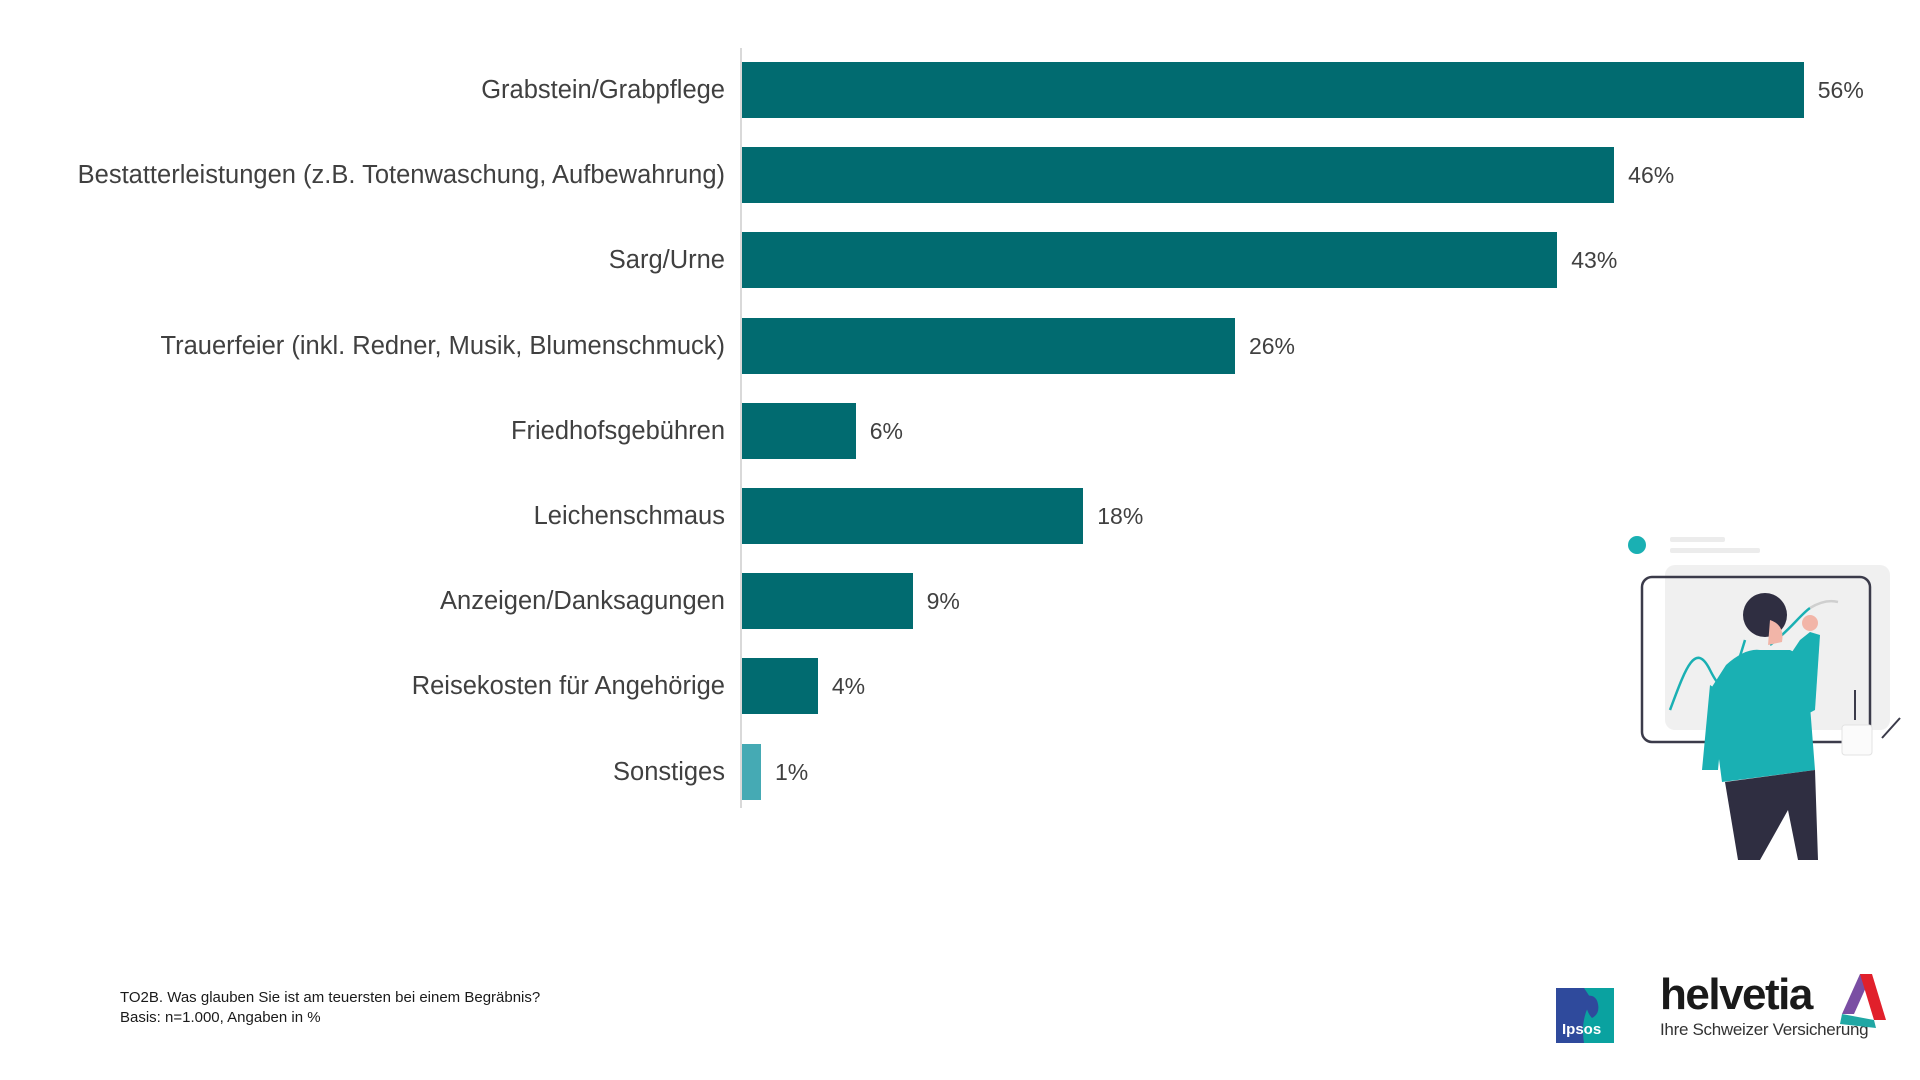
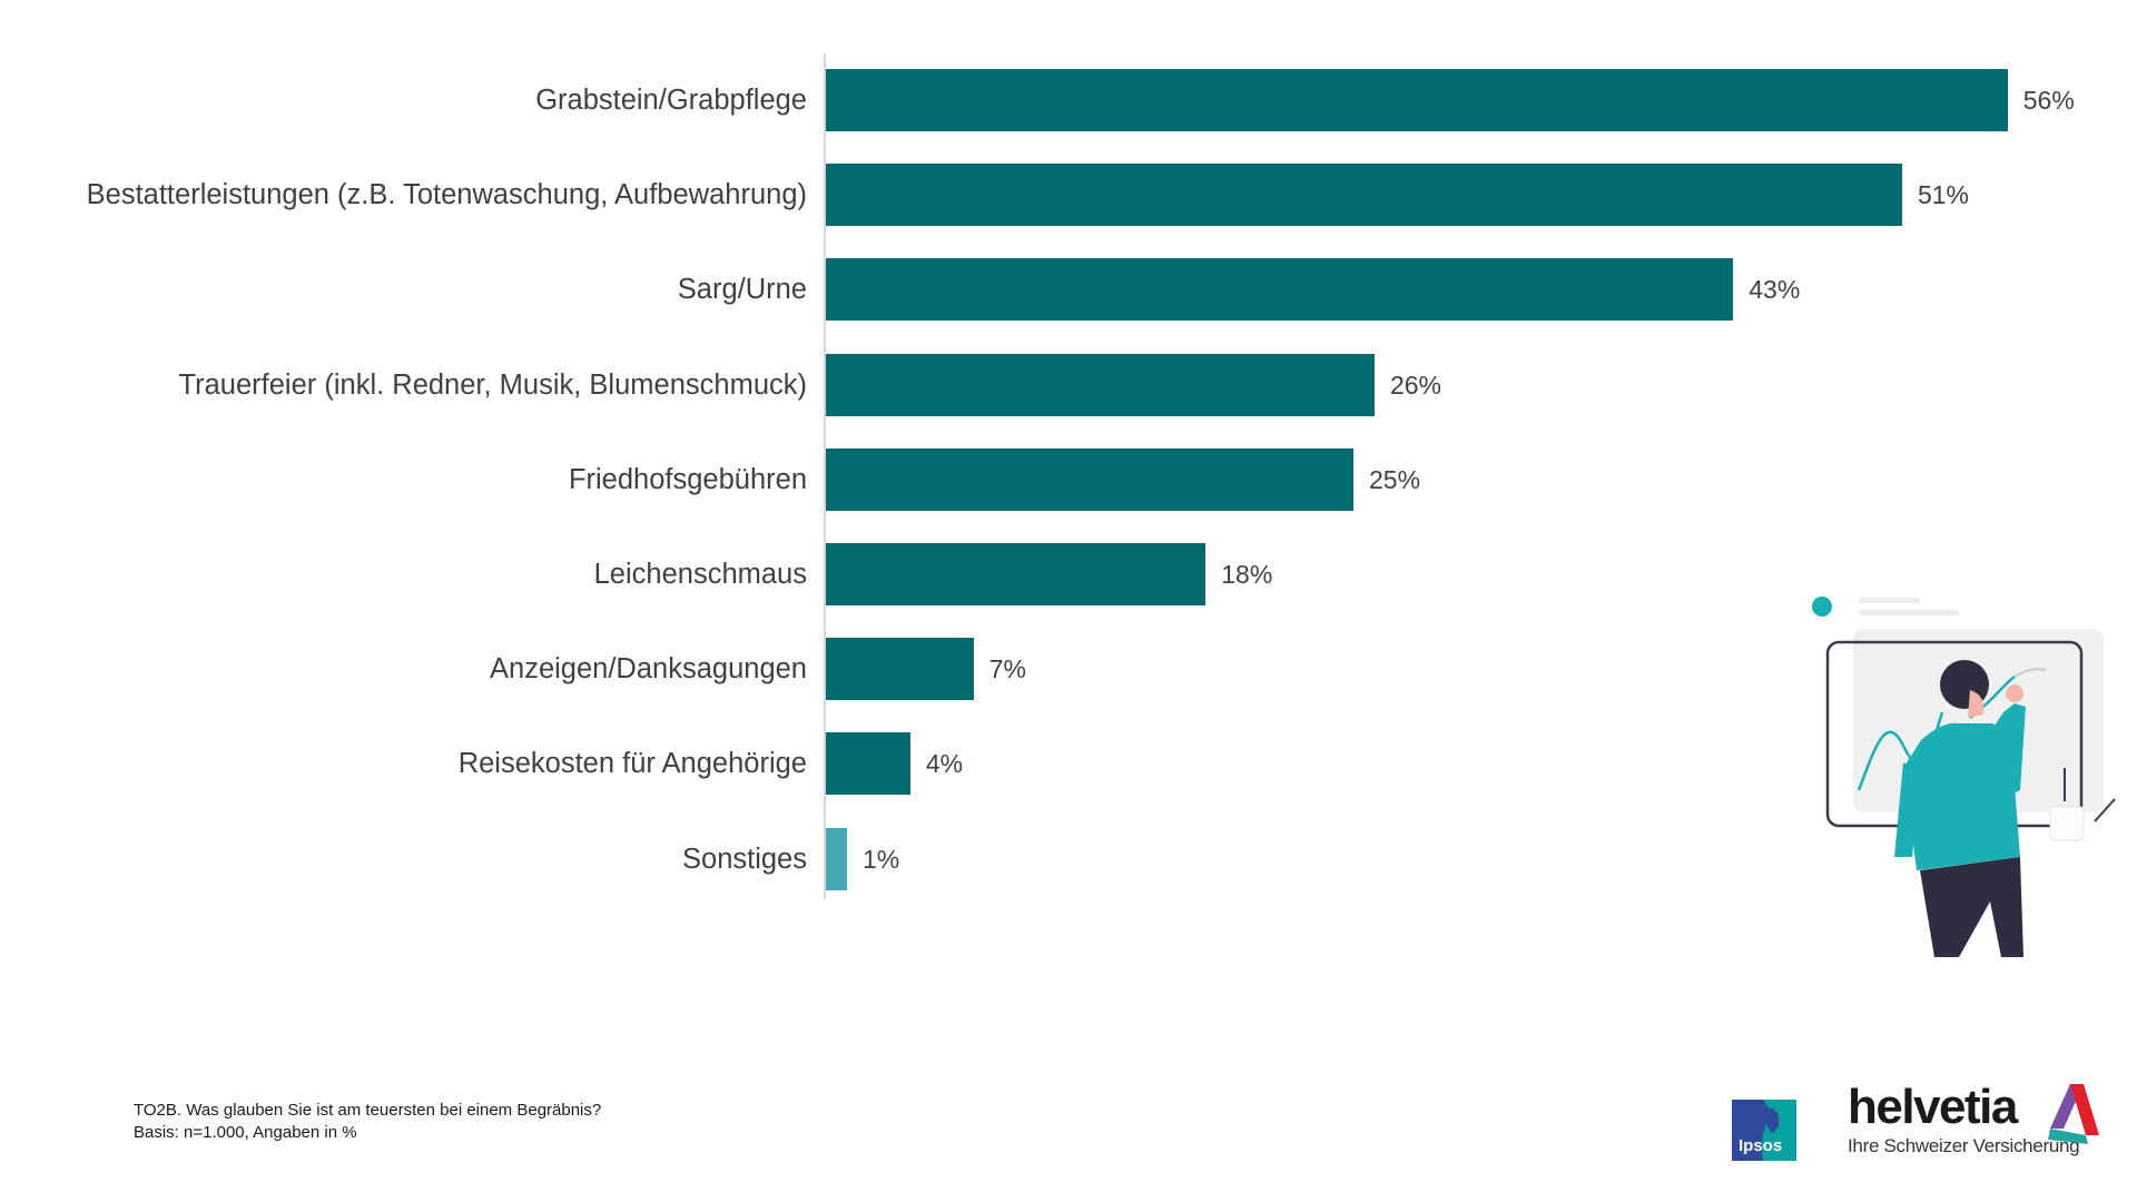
Bestatterleistungen (z.B. Totenwaschung, Aufbewahrung): 46% -> 51%
Friedhofsgebühren: 6% -> 25%
Anzeigen/Danksagungen: 9% -> 7%
